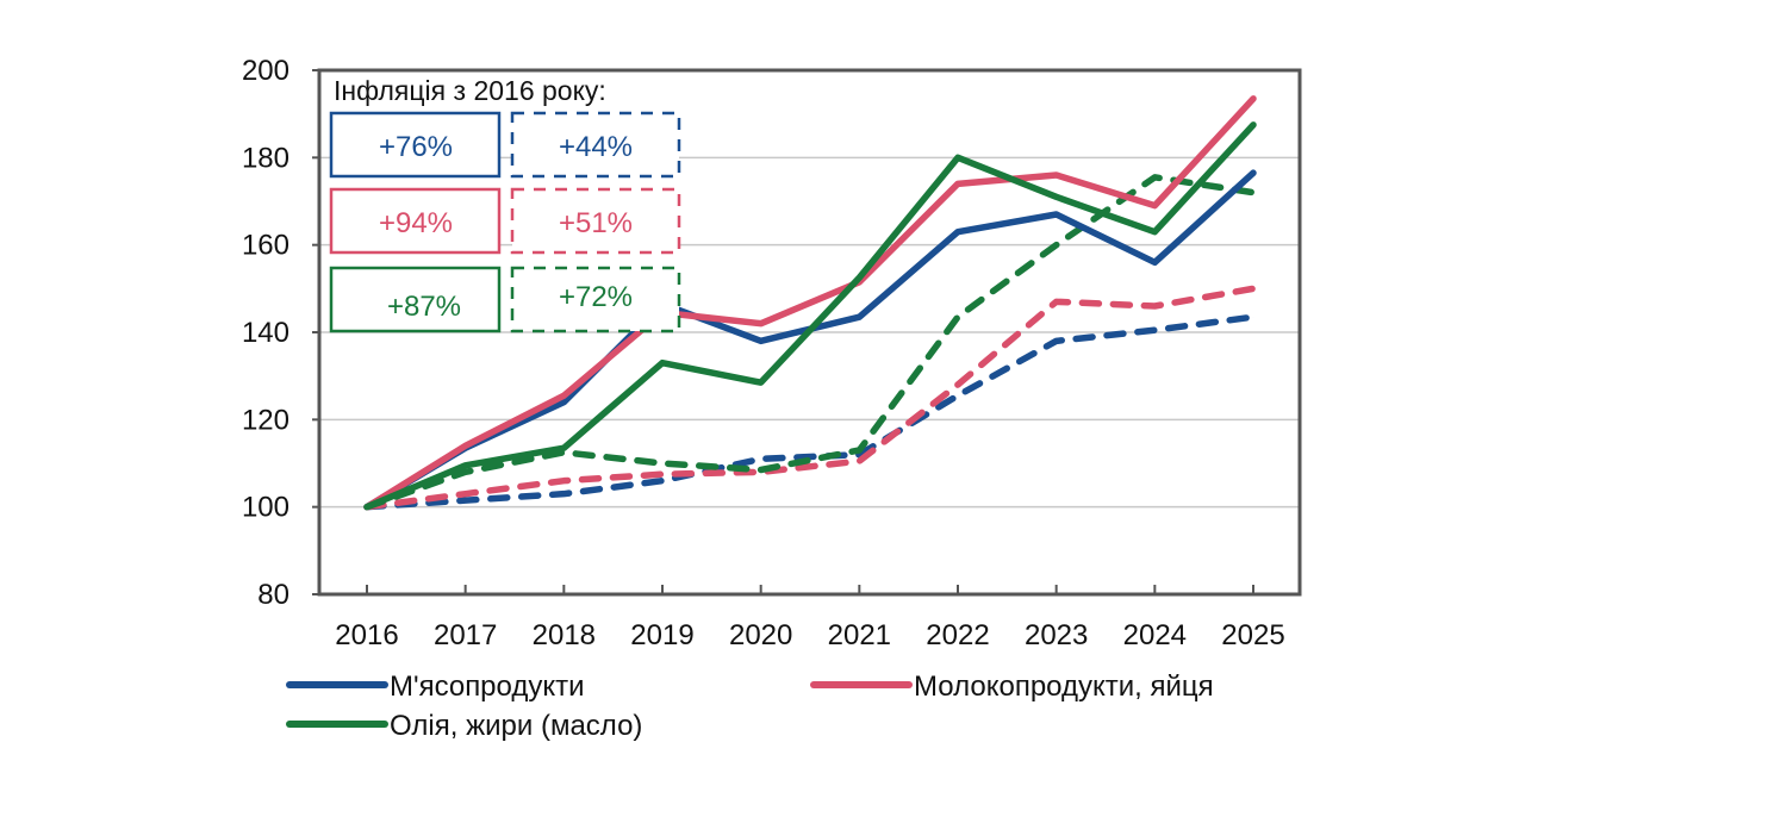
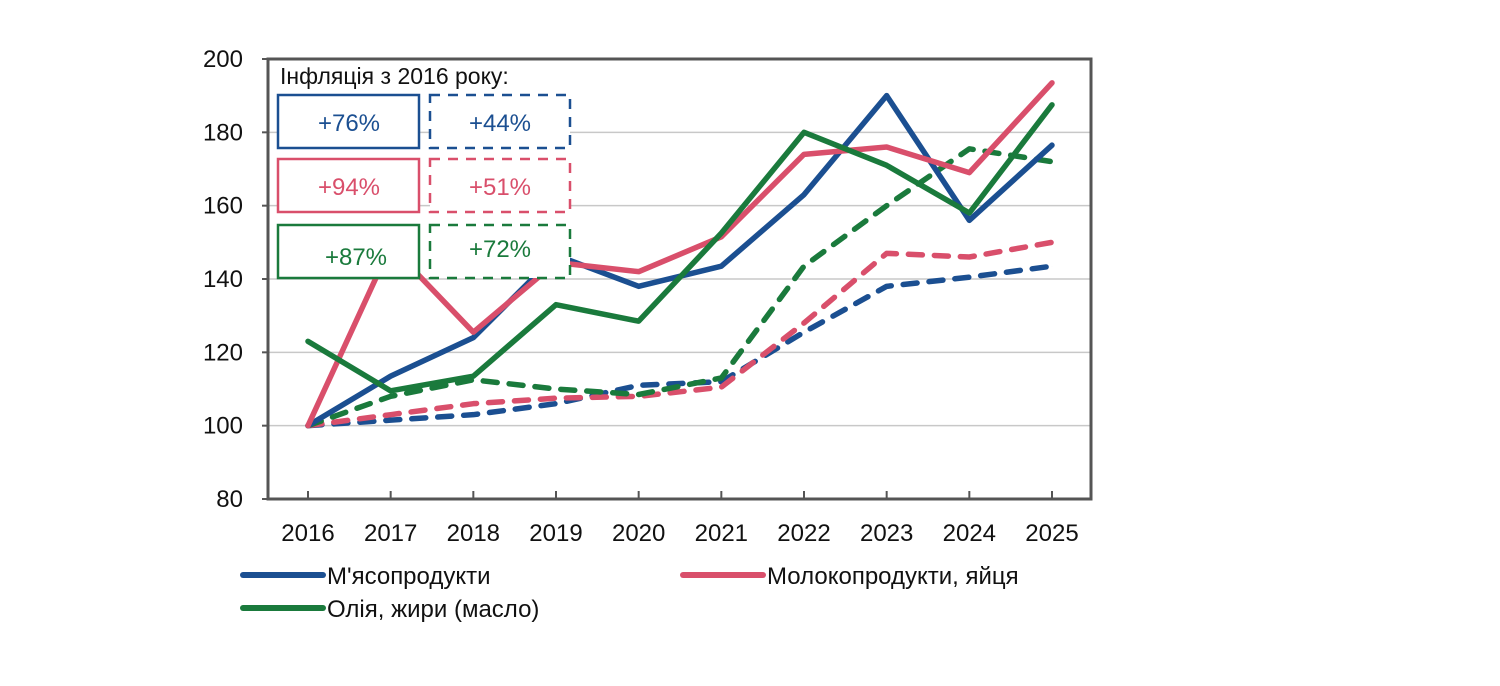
Олія, жири (масло)/2016: 100 -> 123
Молокопродукти, яйця/2017: 114 -> 149
М'ясопродукти/2023: 167 -> 190
Олія, жири (масло)/2024: 163 -> 158
